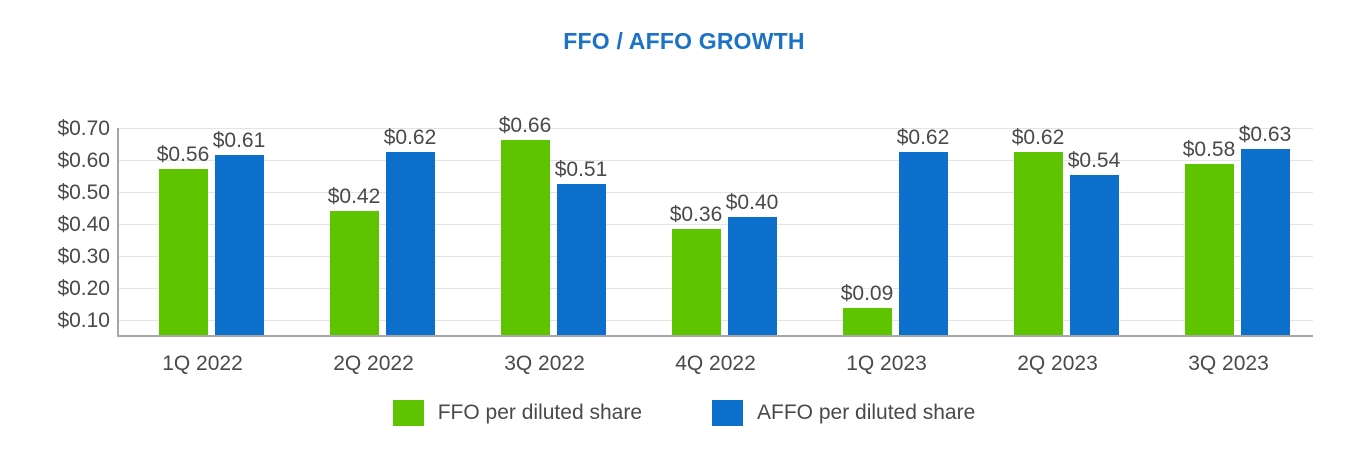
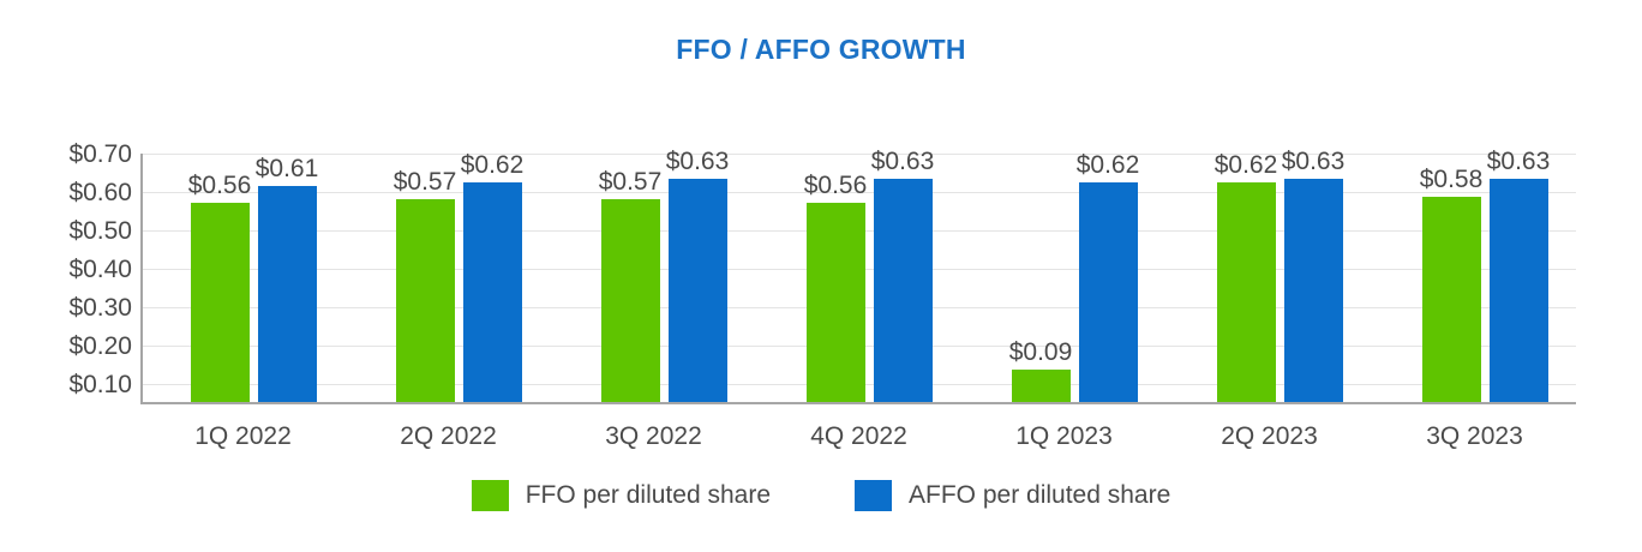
FFO per diluted share/2Q 2022: $0.42 -> $0.57
FFO per diluted share/3Q 2022: $0.66 -> $0.57
AFFO per diluted share/3Q 2022: $0.51 -> $0.63
FFO per diluted share/4Q 2022: $0.36 -> $0.56
AFFO per diluted share/4Q 2022: $0.40 -> $0.63
AFFO per diluted share/2Q 2023: $0.54 -> $0.63
